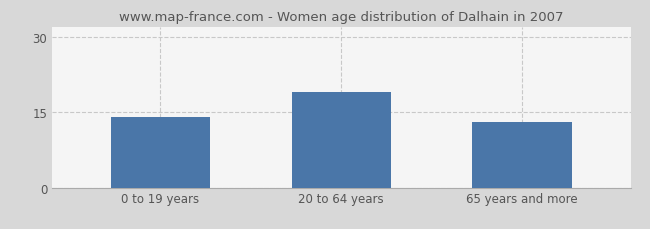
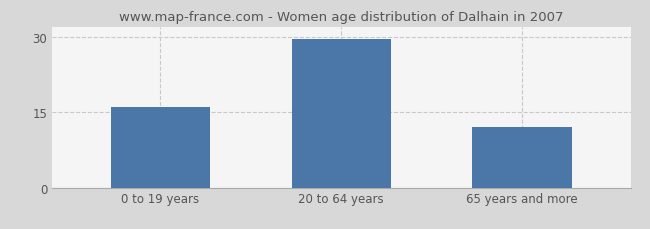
0 to 19 years: 14.0 -> 16.0
20 to 64 years: 19.0 -> 29.5
65 years and more: 13.0 -> 12.0
